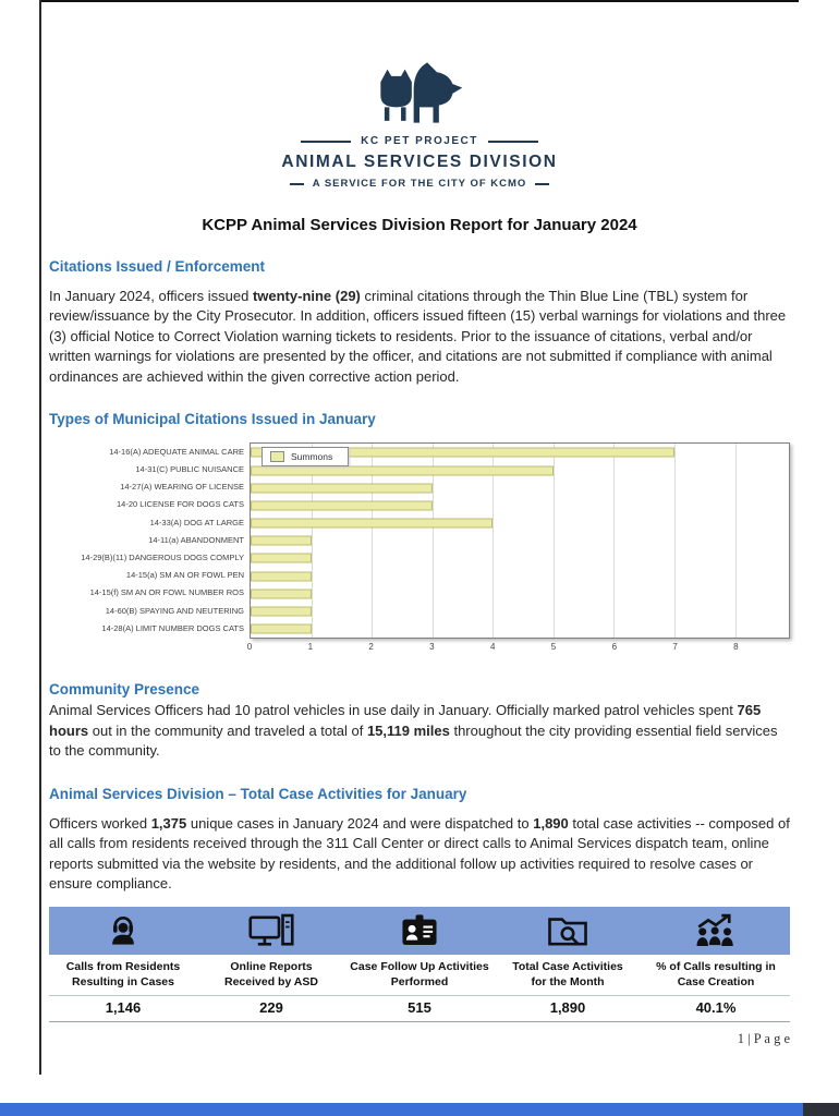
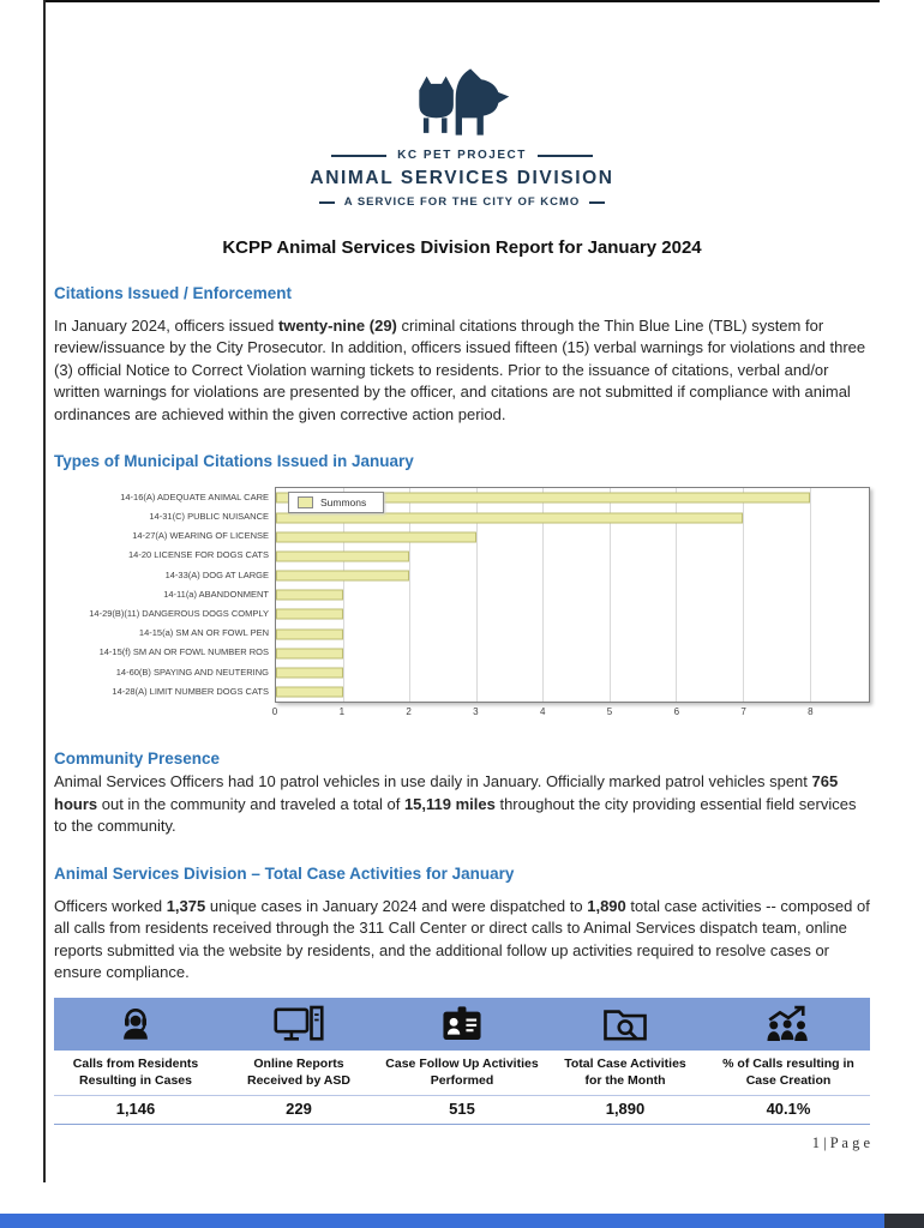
14-16(A) ADEQUATE ANIMAL CARE: 7 -> 8
14-31(C) PUBLIC NUISANCE: 5 -> 7
14-20 LICENSE FOR DOGS CATS: 3 -> 2
14-33(A) DOG AT LARGE: 4 -> 2
